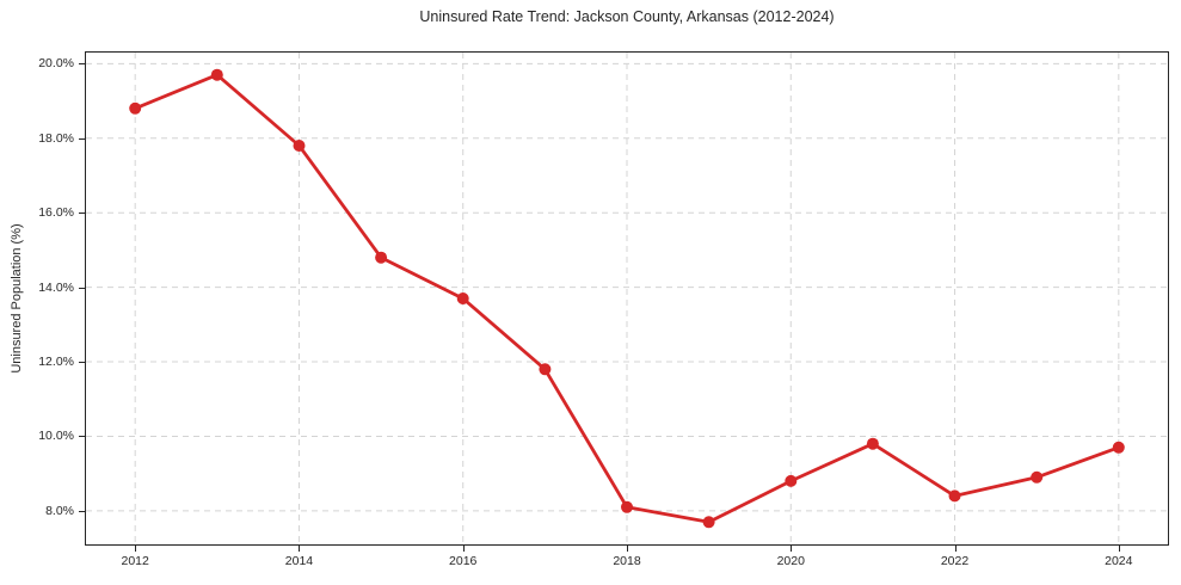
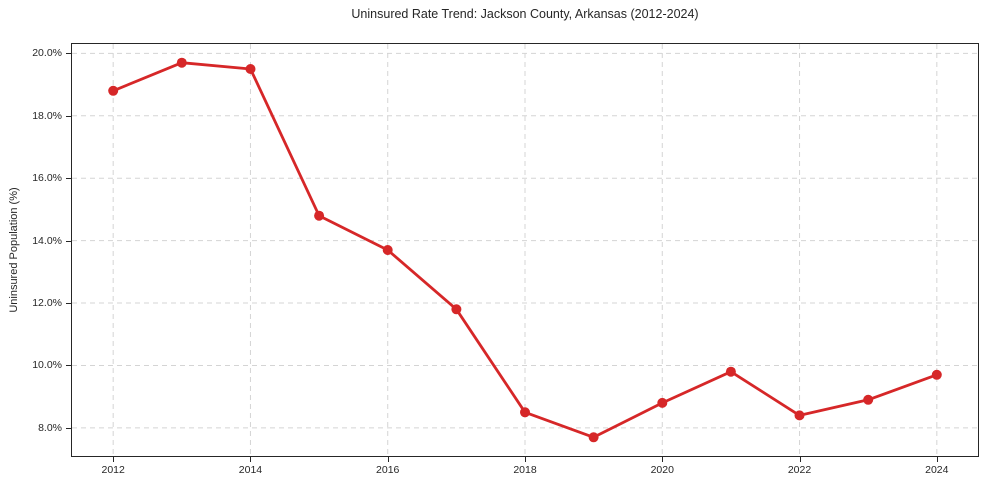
2014: 17.8% -> 19.5%
2018: 8.1% -> 8.5%
